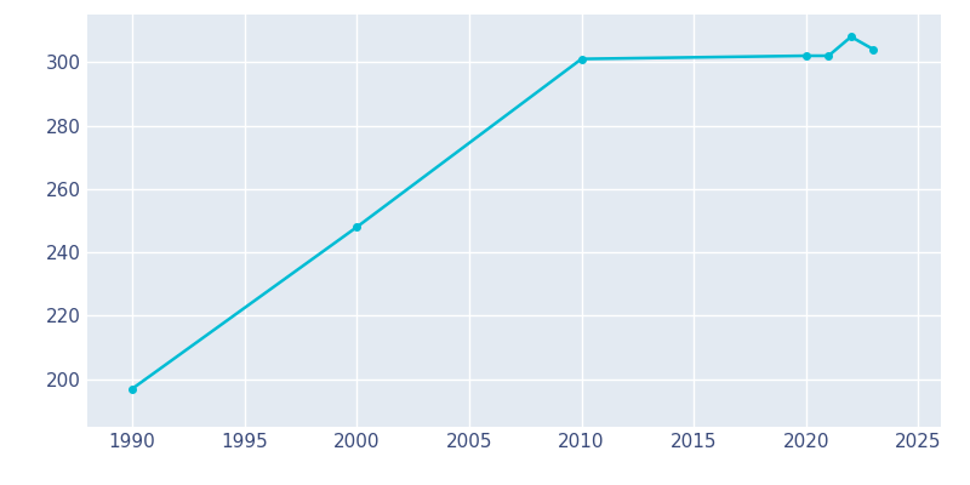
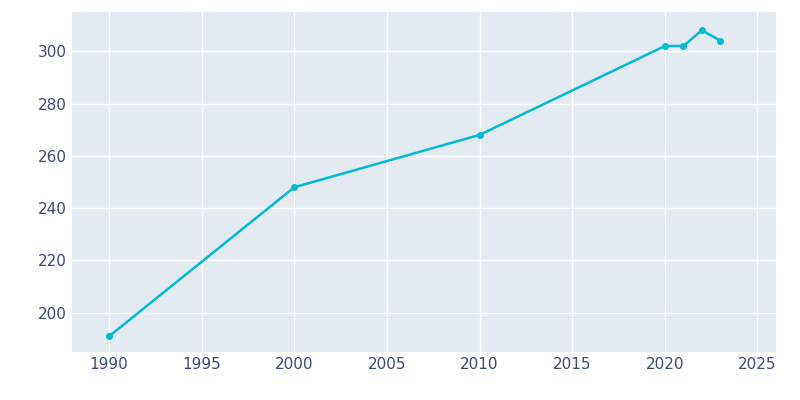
1990: 197 -> 191
2010: 301 -> 268
